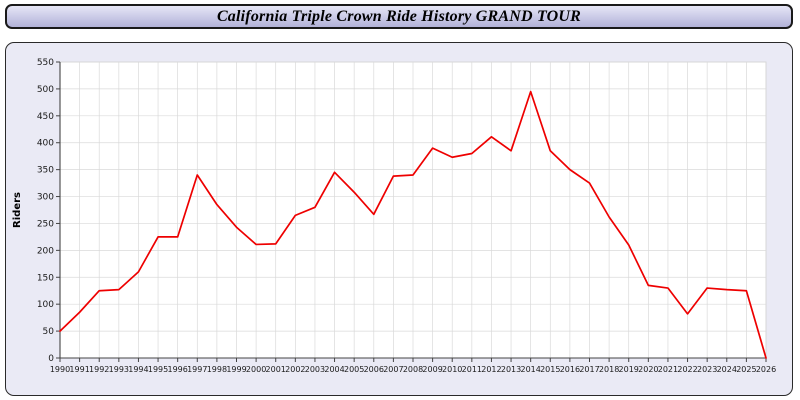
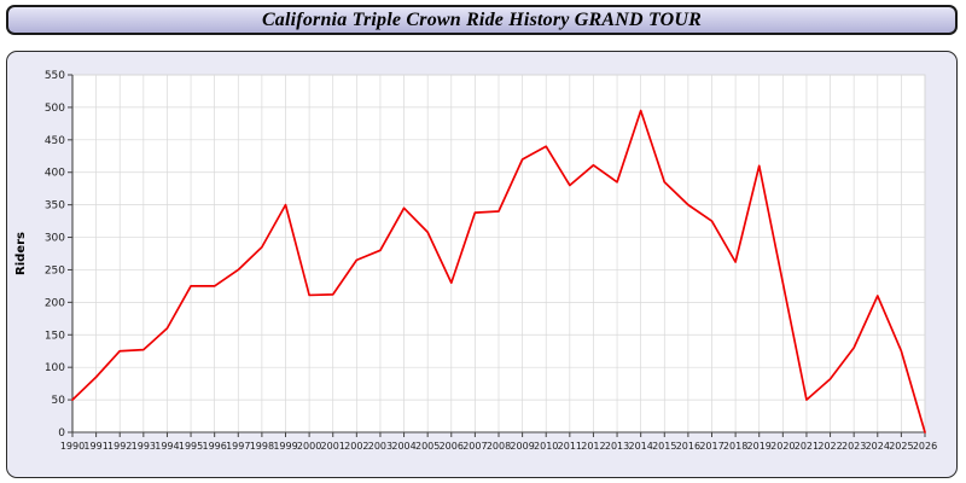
1997: 340 -> 250
1999: 240 -> 350
2006: 270 -> 230
2009: 390 -> 420
2010: 370 -> 440
2019: 210 -> 410
2020: 140 -> 230
2021: 130 -> 50
2024: 130 -> 210
